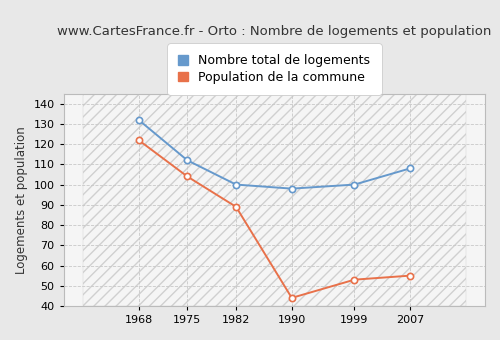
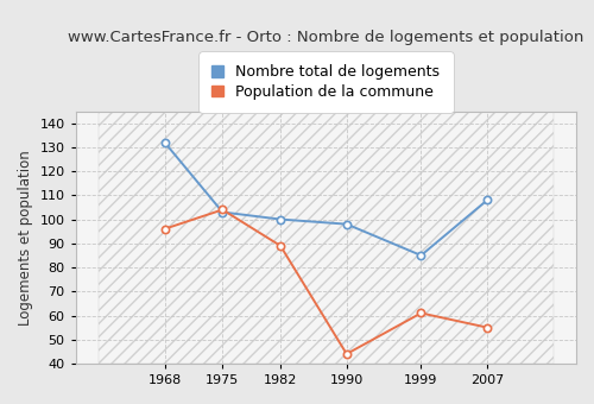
Population de la commune/1968: 122 -> 96
Nombre total de logements/1975: 112 -> 103
Nombre total de logements/1999: 100 -> 85
Population de la commune/1999: 53 -> 61
